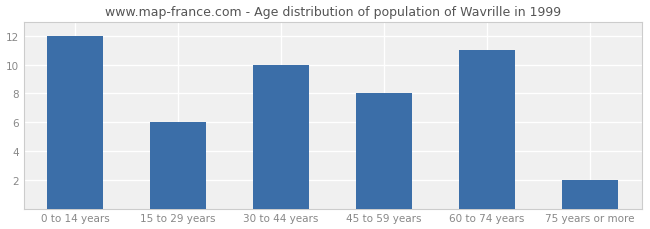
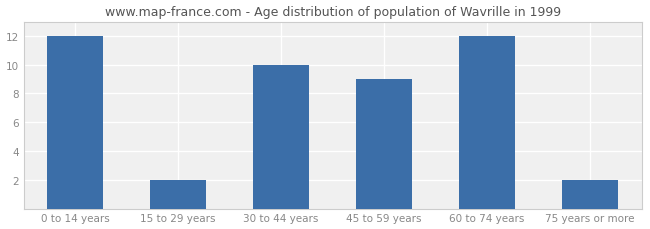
15 to 29 years: 6 -> 2
45 to 59 years: 8 -> 9
60 to 74 years: 11 -> 12
